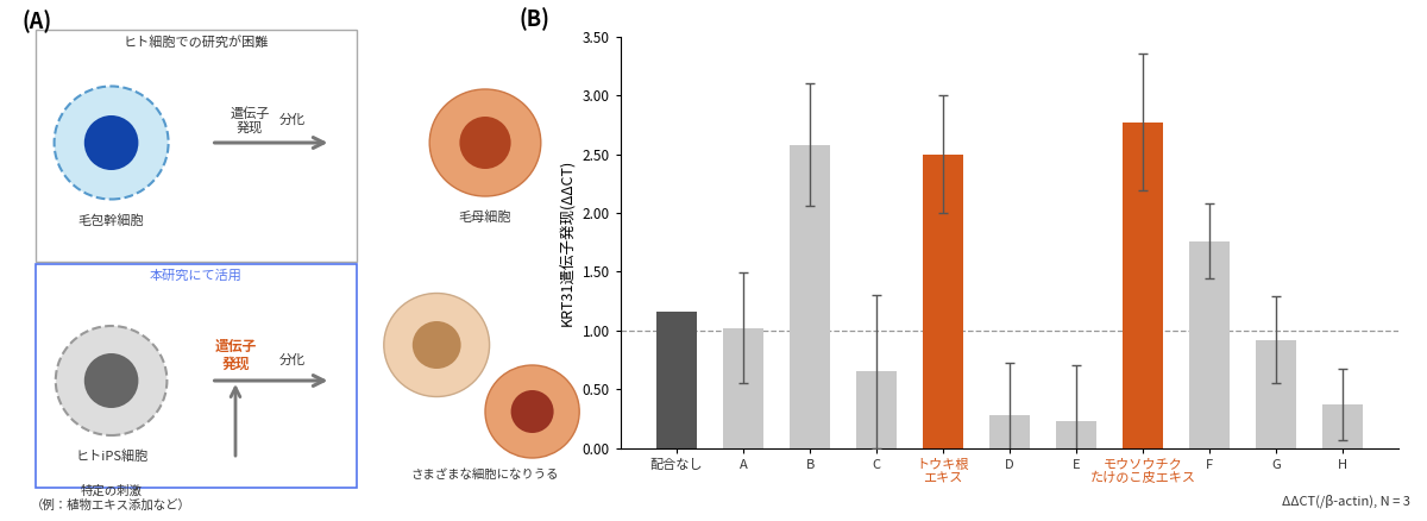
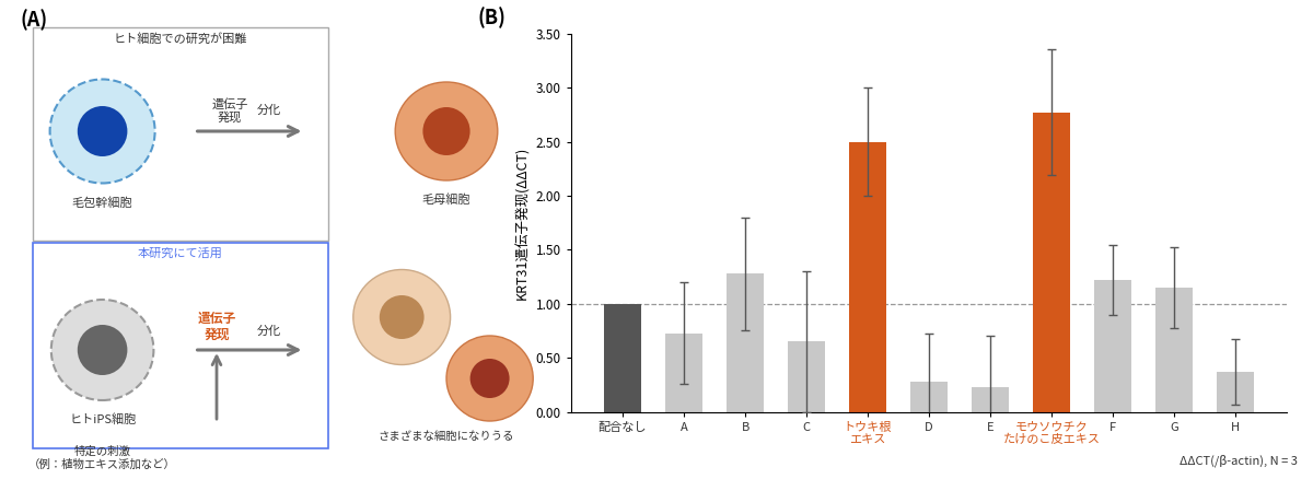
配合なし: 1.16 -> 1.00
A: 1.02 -> 0.73
B: 2.58 -> 1.28
F: 1.76 -> 1.22
G: 0.92 -> 1.15
